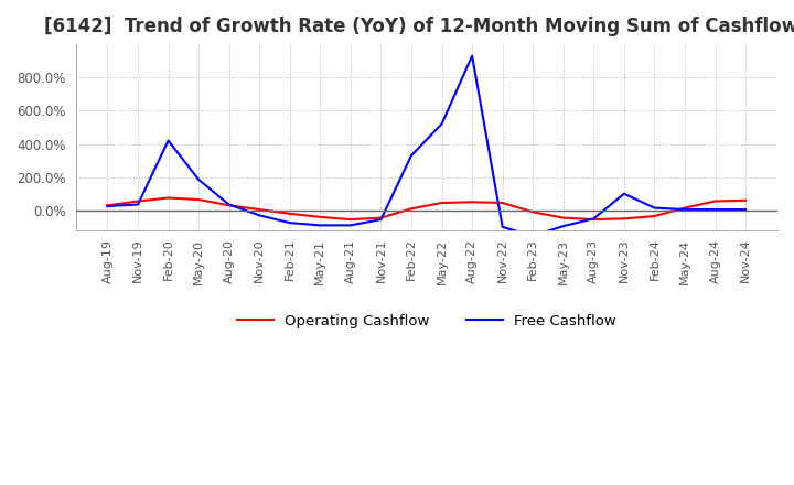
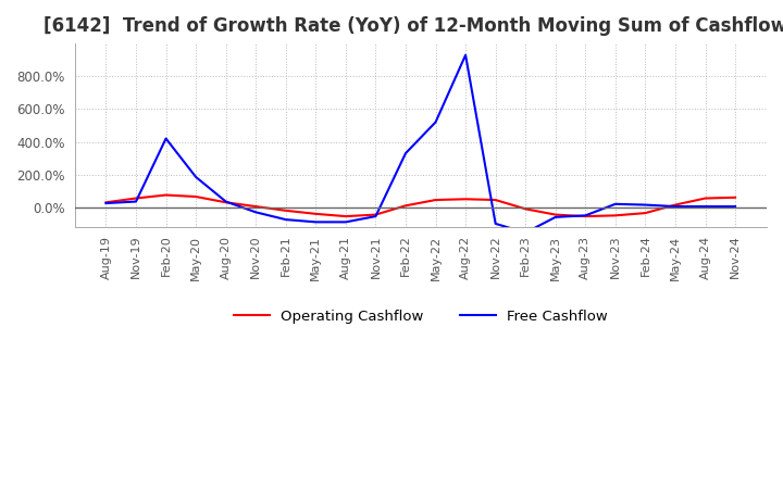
Free Cashflow/May-23: -100% -> -60%
Free Cashflow/Nov-23: 100% -> 20%
